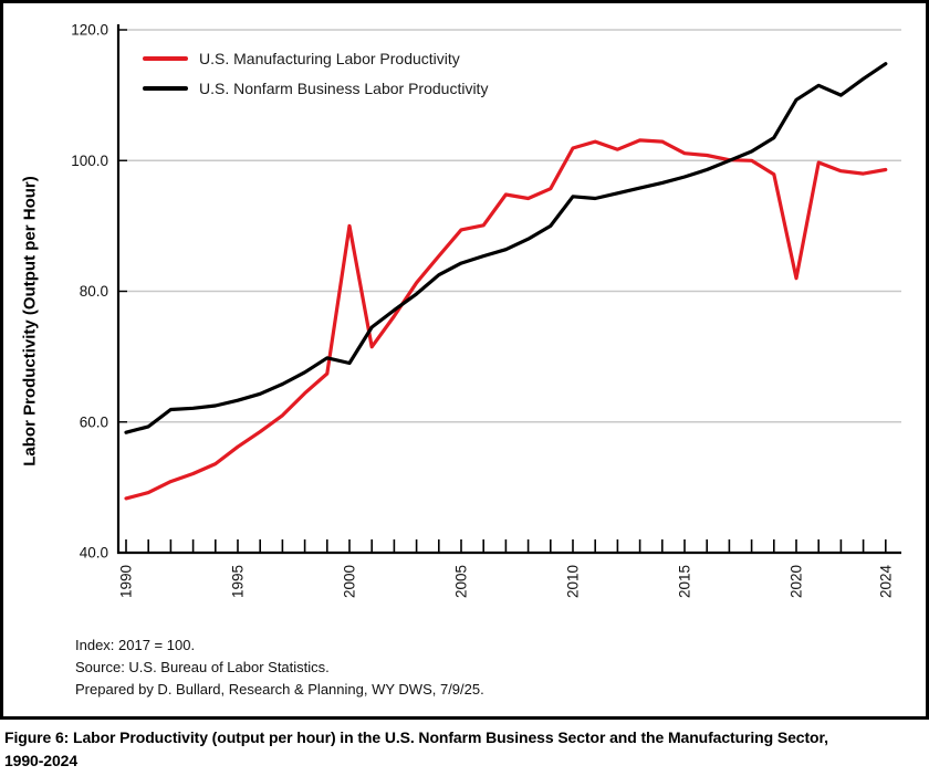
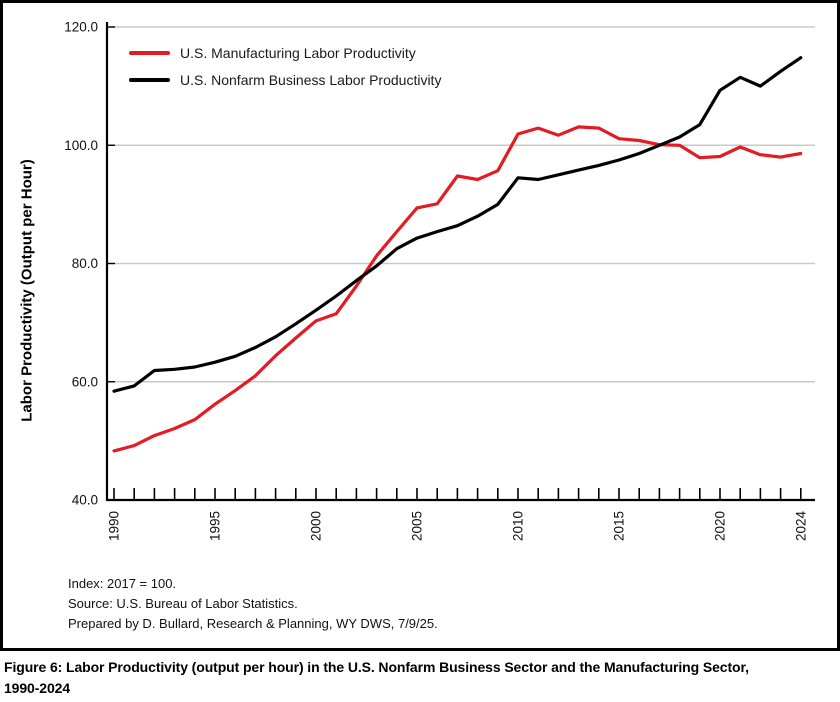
U.S. Manufacturing Labor Productivity/2000: 90 -> 70
U.S. Nonfarm Business Labor Productivity/2000: 69 -> 72
U.S. Manufacturing Labor Productivity/2020: 82 -> 98
